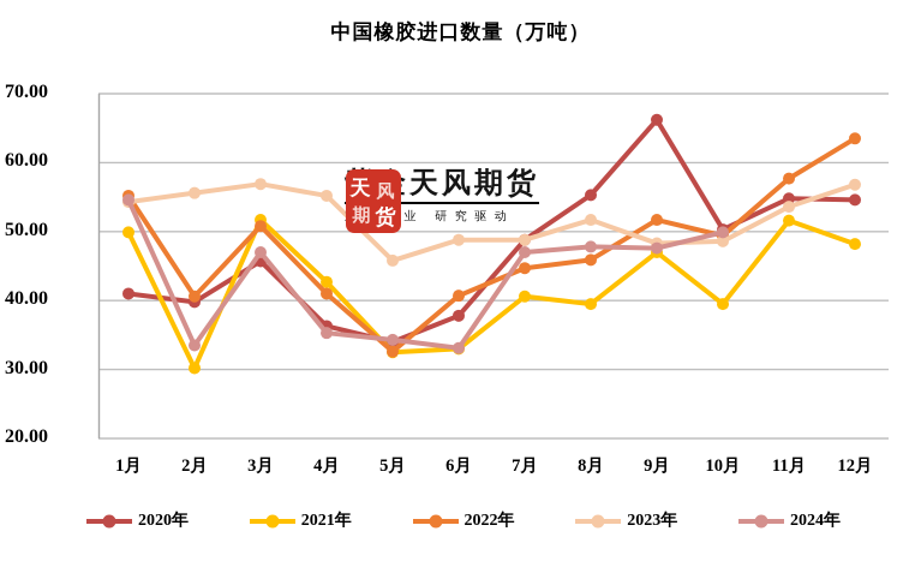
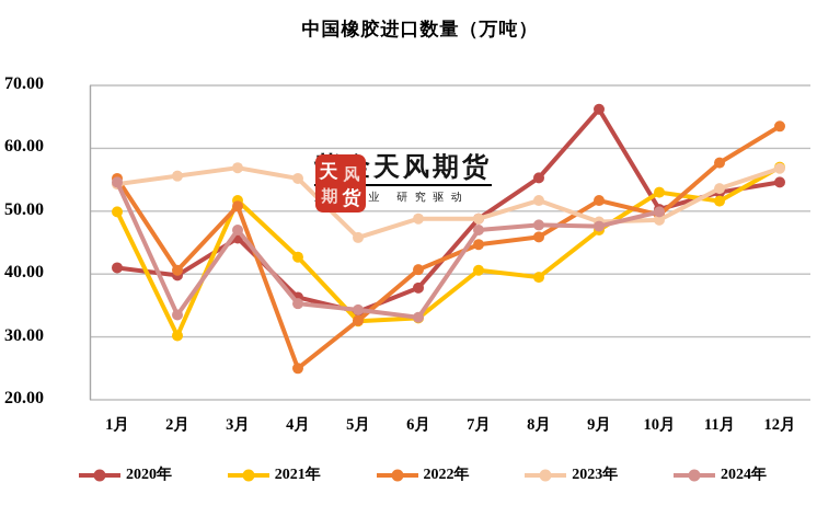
2022年/4月: 41 -> 25
2021年/10月: 40 -> 53
2020年/11月: 55 -> 53
2021年/12月: 48 -> 57
